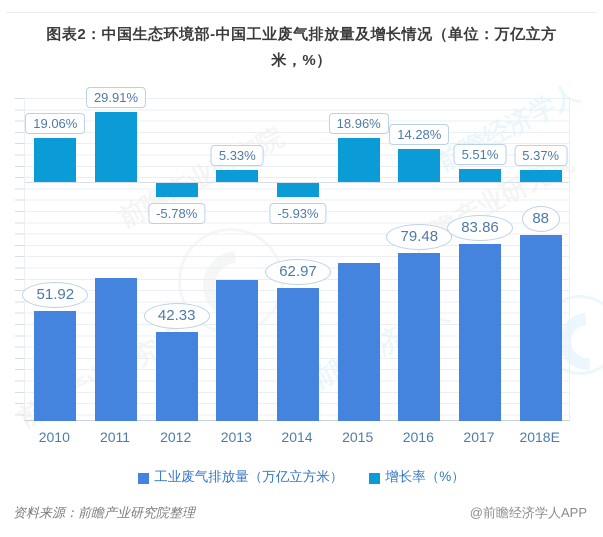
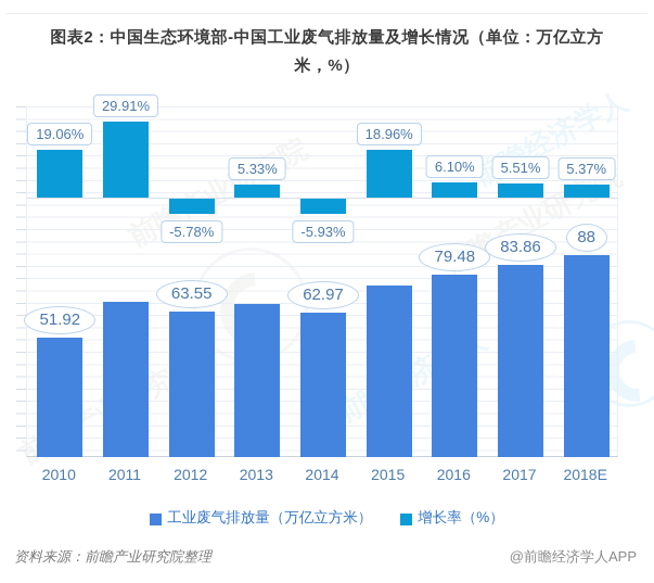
工业废气排放量（万亿立方米）/2012: 42.33 -> 63.55
增长率（%）/2016: 14.28% -> 6.10%
